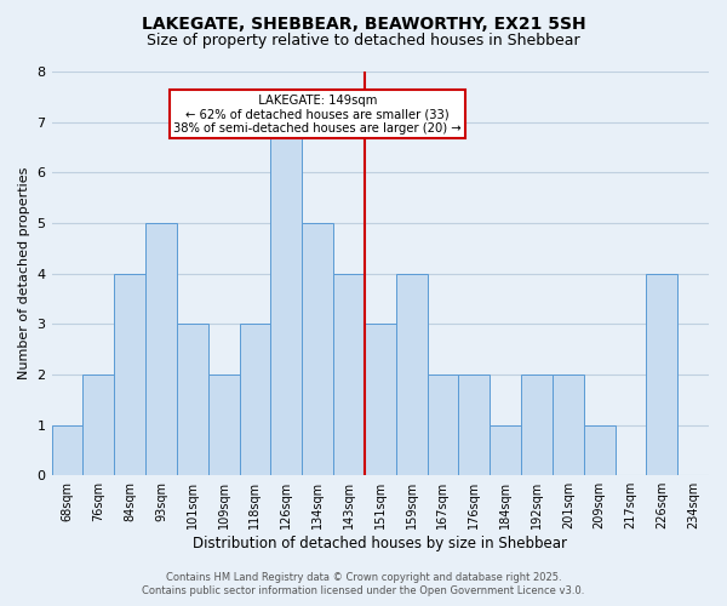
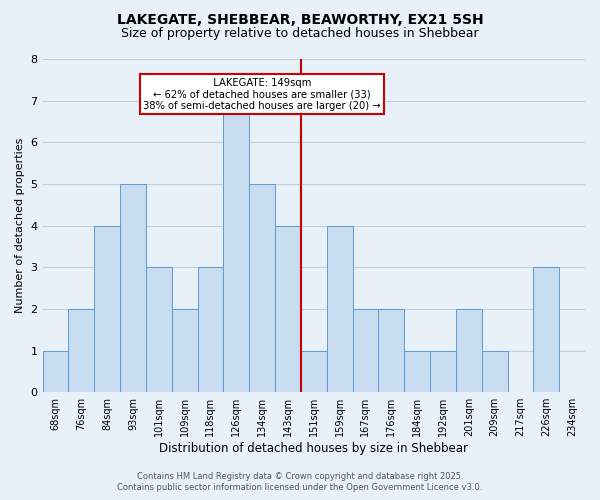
151sqm: 3 -> 1
192sqm: 2 -> 1
226sqm: 4 -> 3
